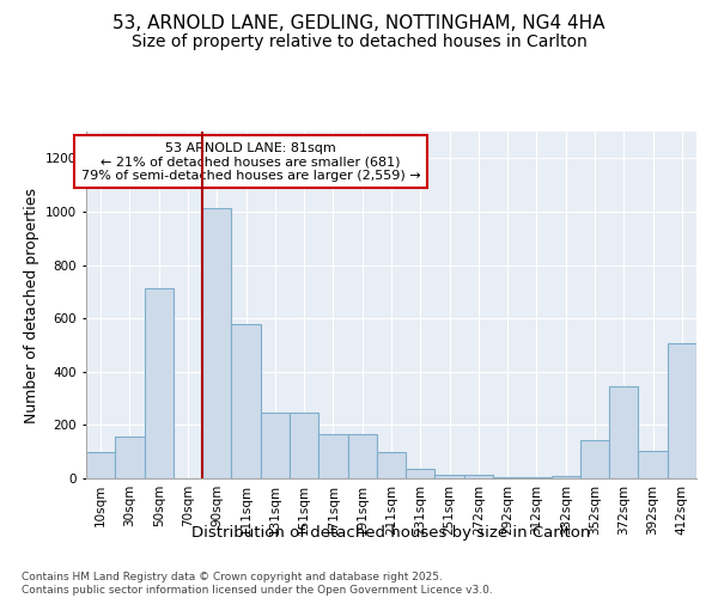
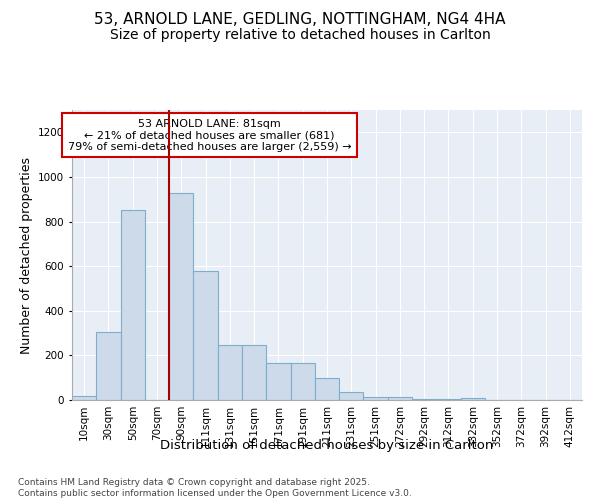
10sqm: 100 -> 20
30sqm: 155 -> 305
50sqm: 715 -> 850
90sqm: 1015 -> 930
352sqm: 145 -> 2
372sqm: 345 -> 2
392sqm: 105 -> 2
412sqm: 505 -> 2
